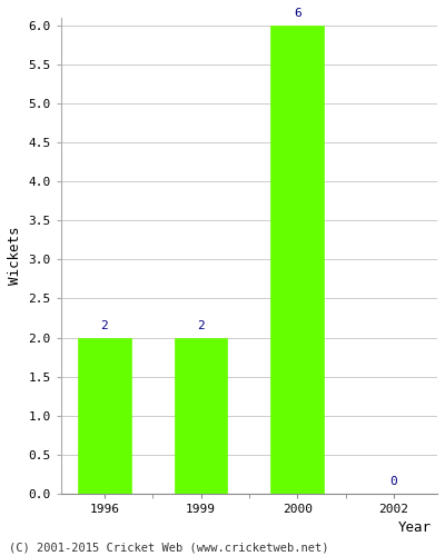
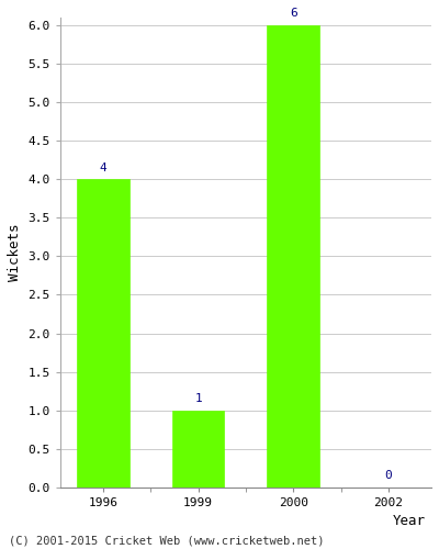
1996: 2 -> 4
1999: 2 -> 1
